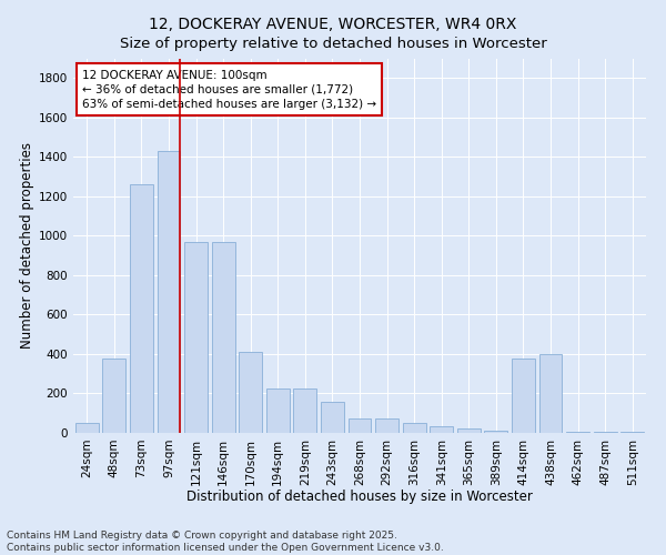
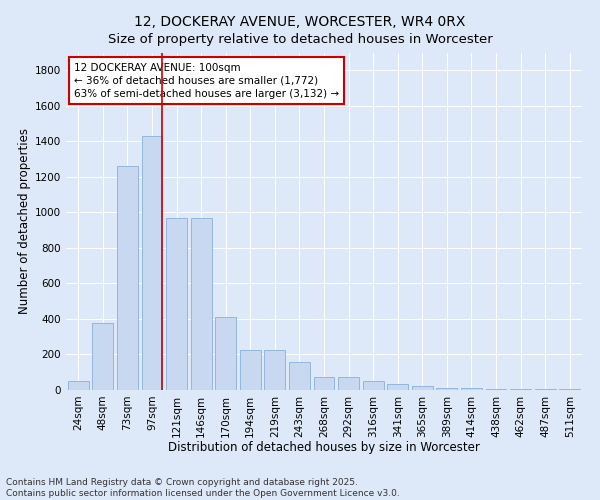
414sqm: 380 -> 10
438sqm: 400 -> 0
